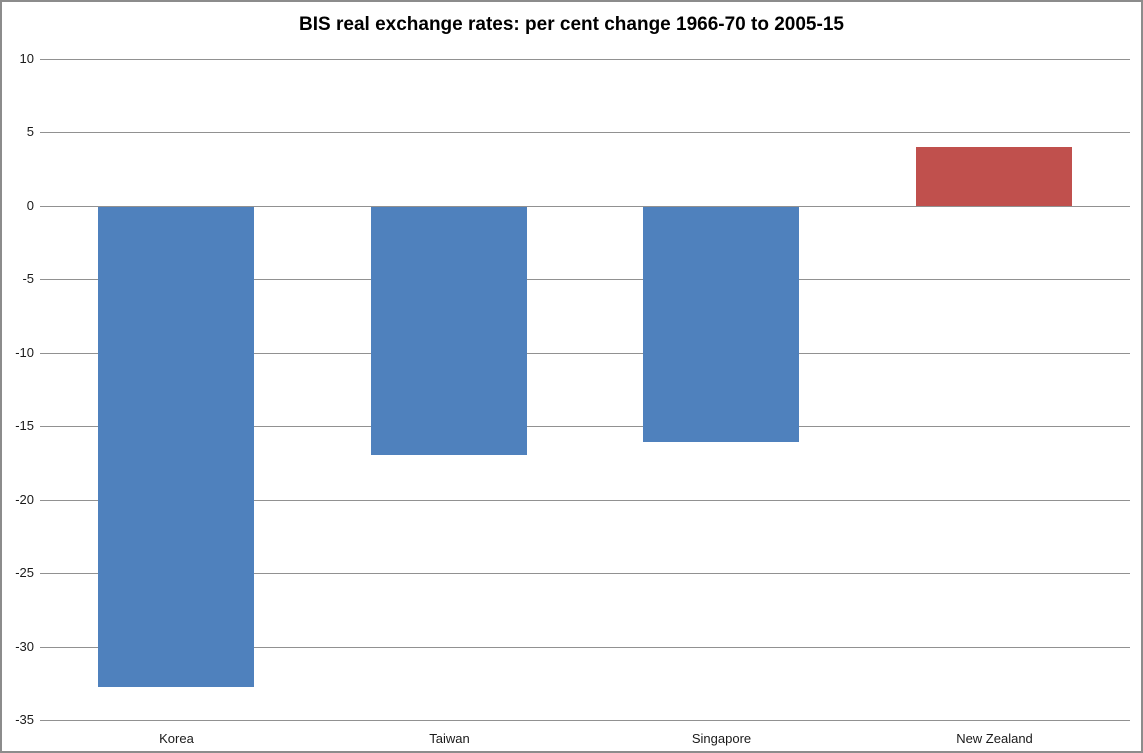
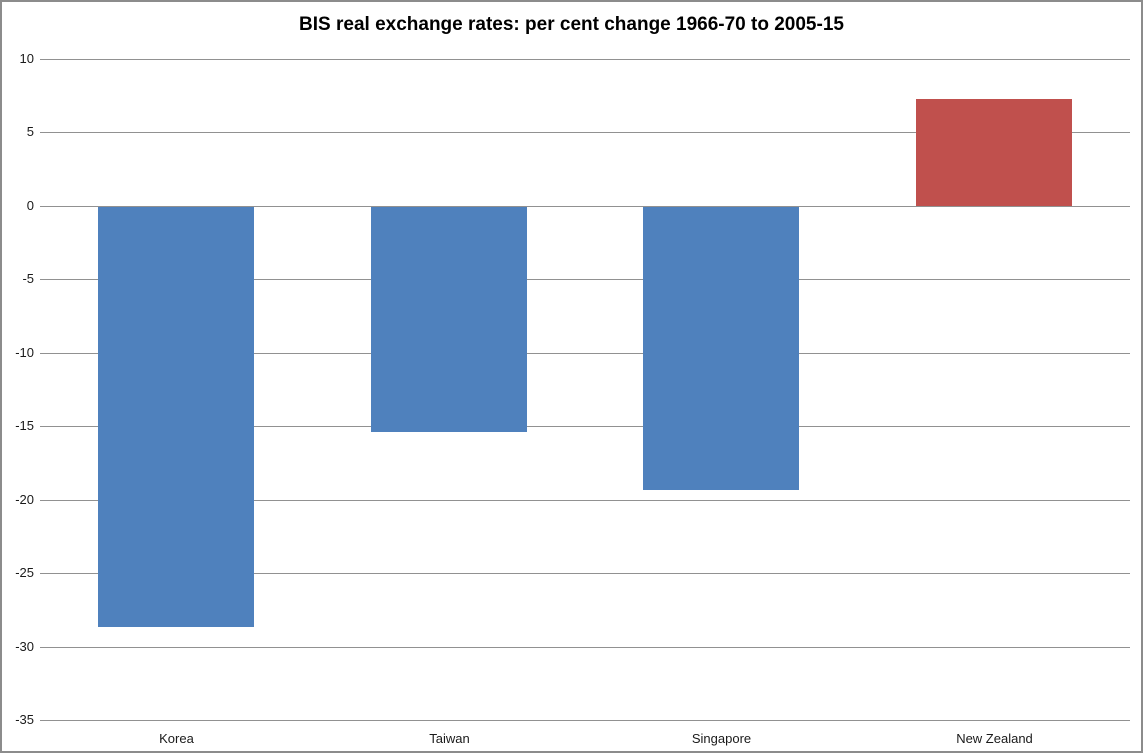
Korea: -32.7 -> -28.6
Taiwan: -16.9 -> -15.3
Singapore: -16.0 -> -19.3
New Zealand: 4.0 -> 7.3
